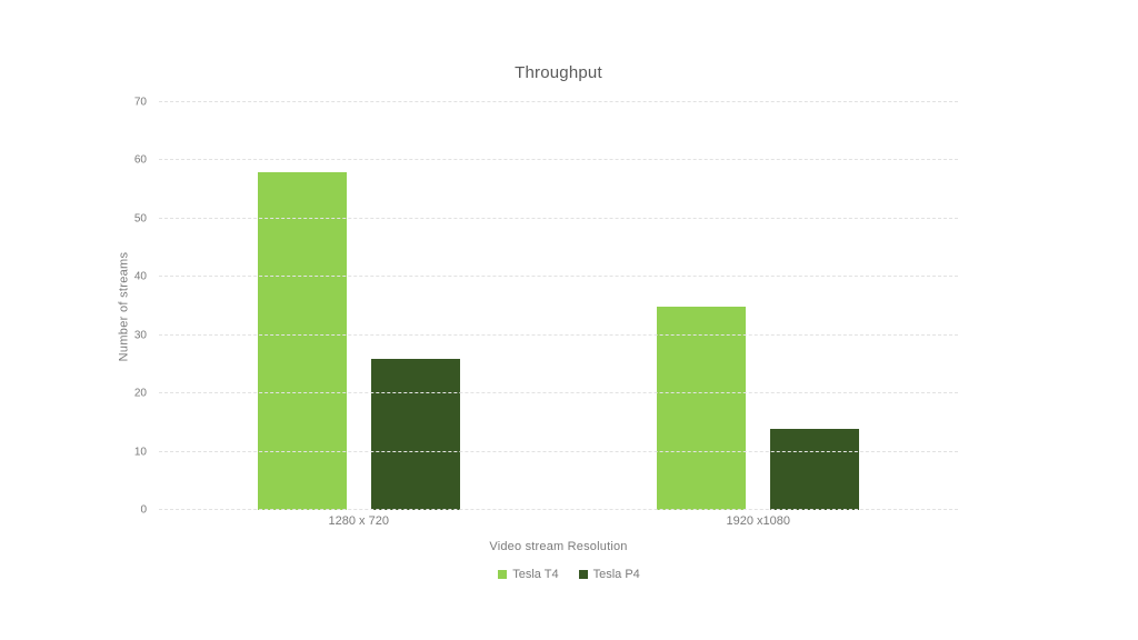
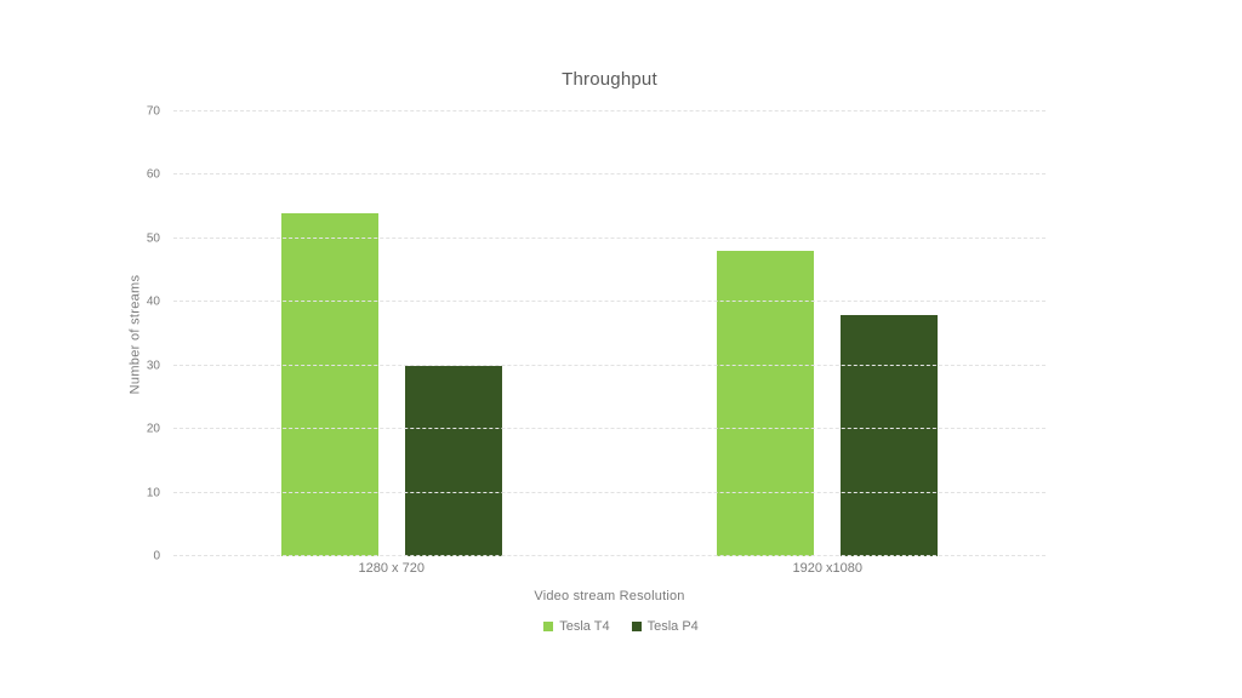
Tesla T4/1280 x 720: 58 -> 54
Tesla P4/1280 x 720: 26 -> 30
Tesla T4/1920 x1080: 35 -> 48
Tesla P4/1920 x1080: 14 -> 38
